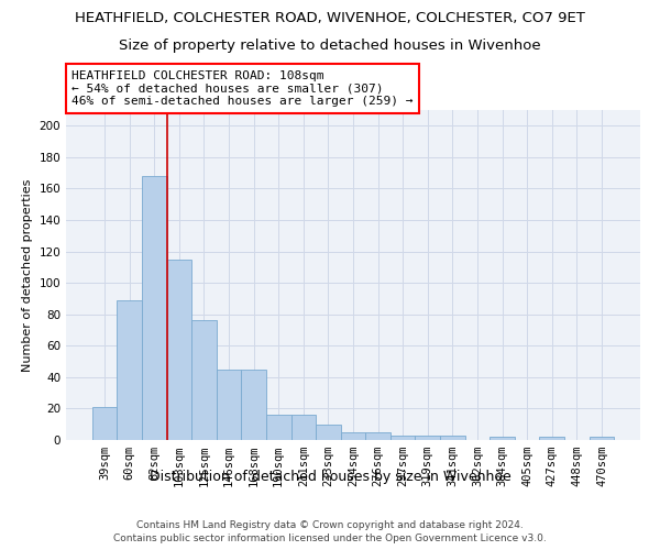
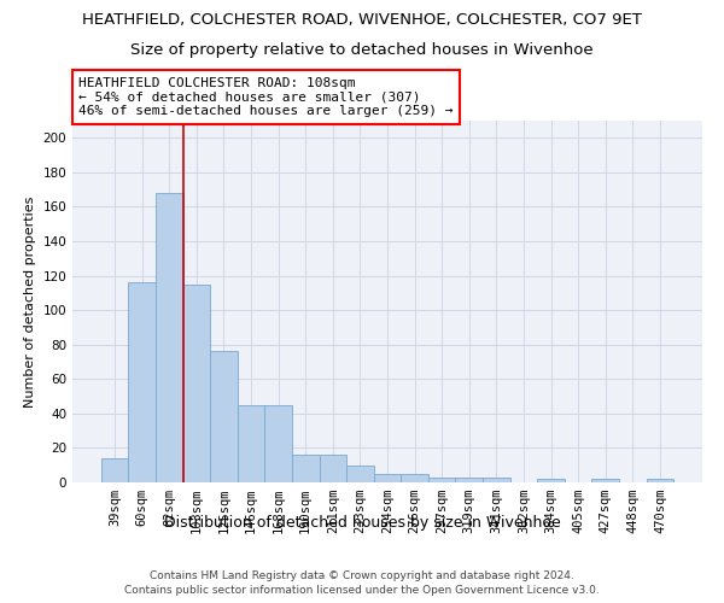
39sqm: 21 -> 14
60sqm: 89 -> 116
